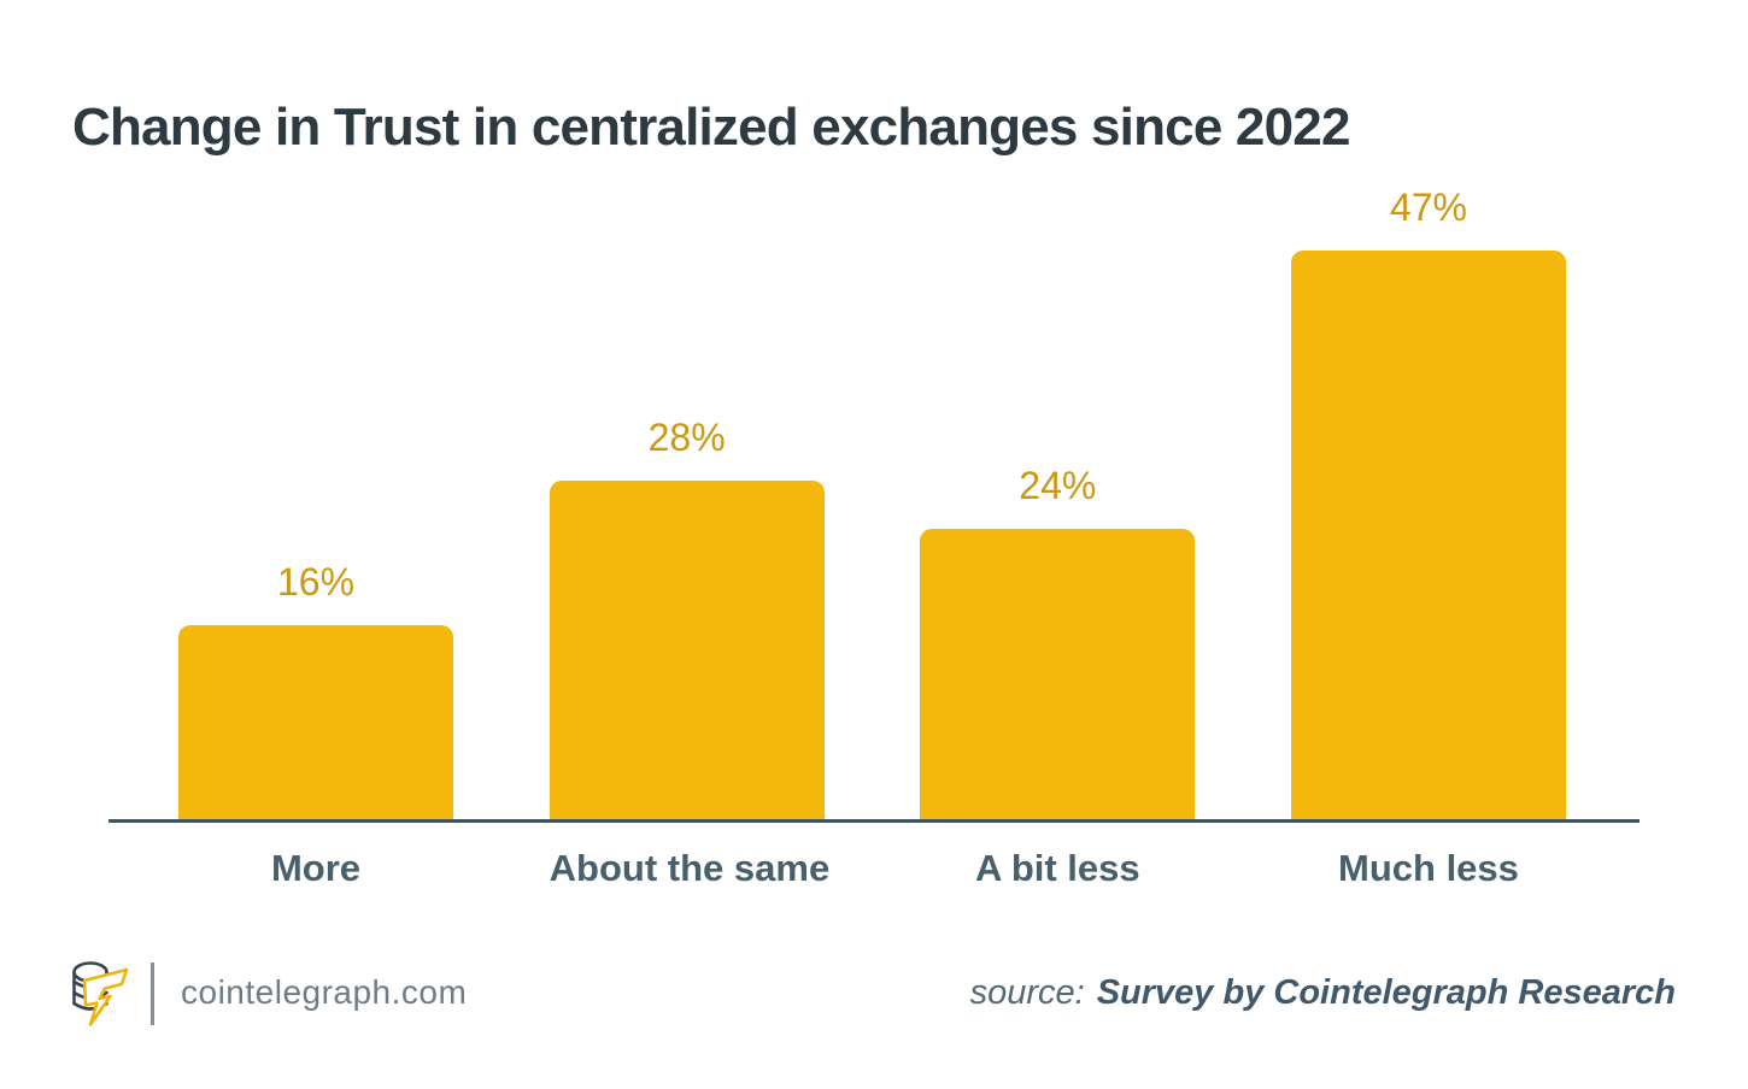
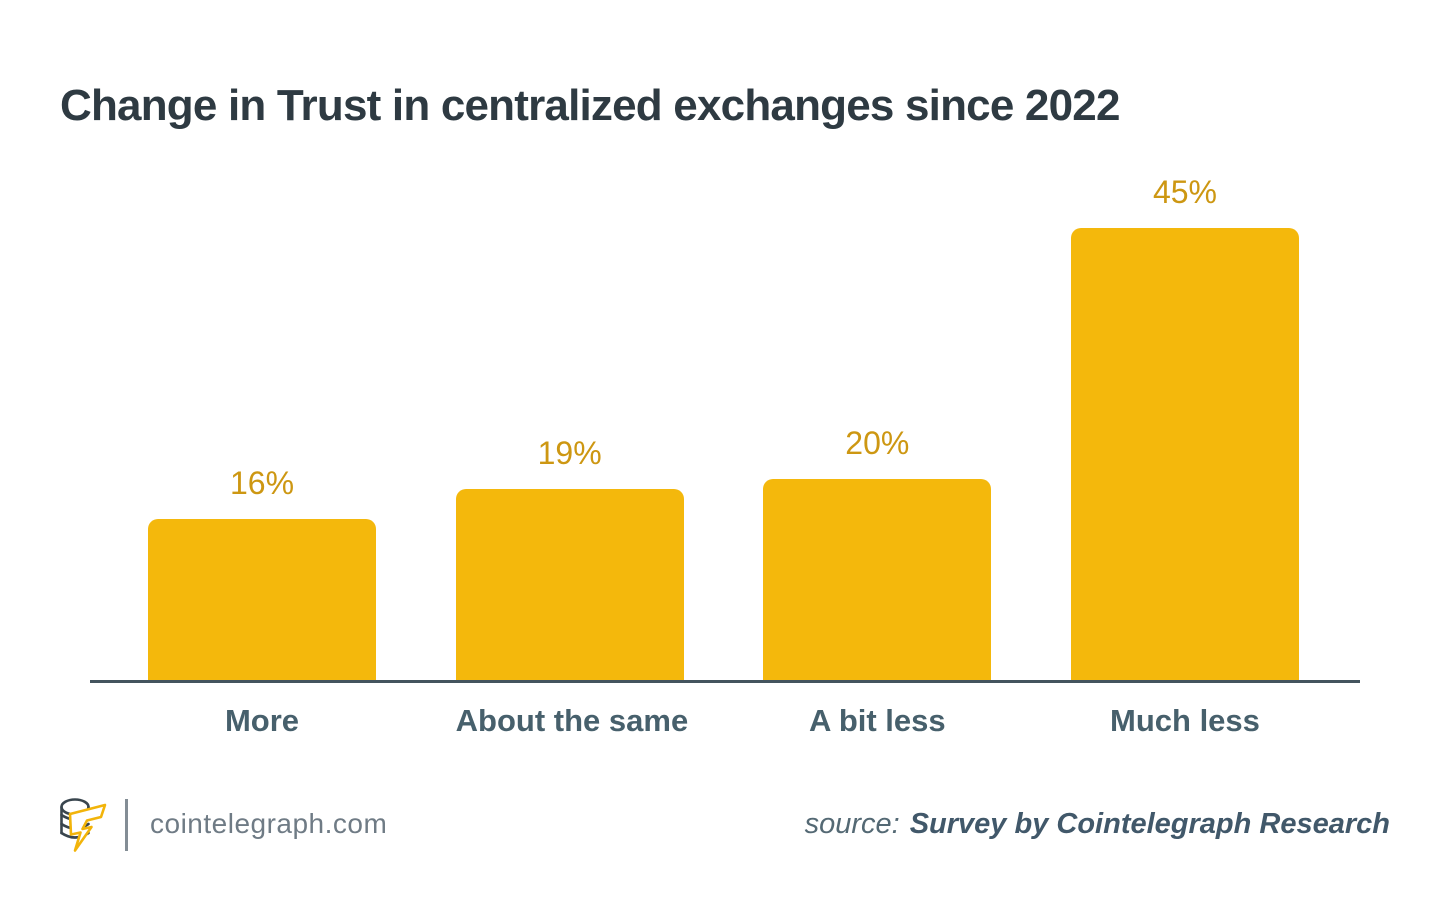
About the same: 28% -> 19%
A bit less: 24% -> 20%
Much less: 47% -> 45%
